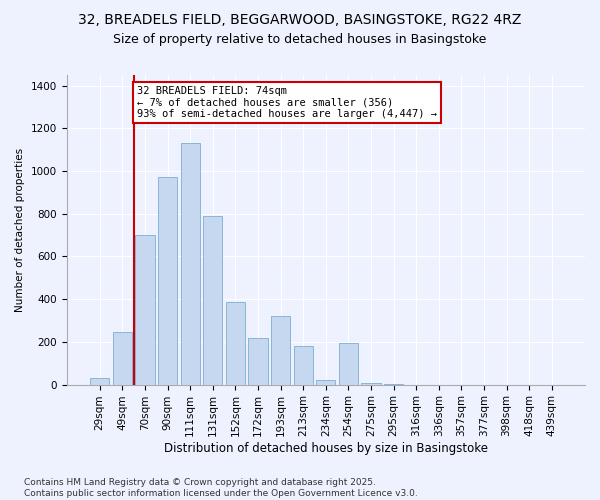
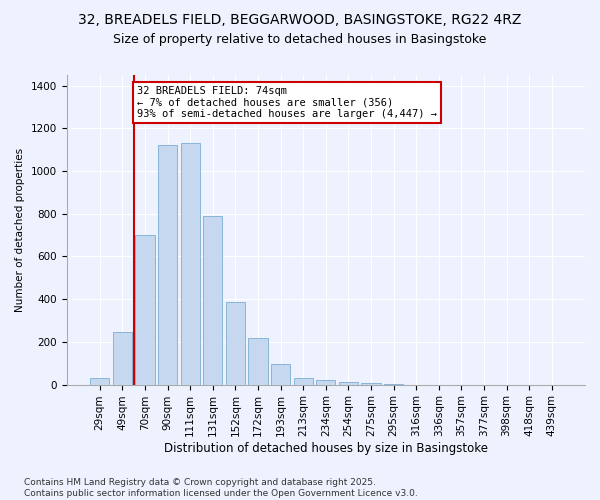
90sqm: 970 -> 1120
193sqm: 320 -> 95
213sqm: 180 -> 30
254sqm: 195 -> 13
